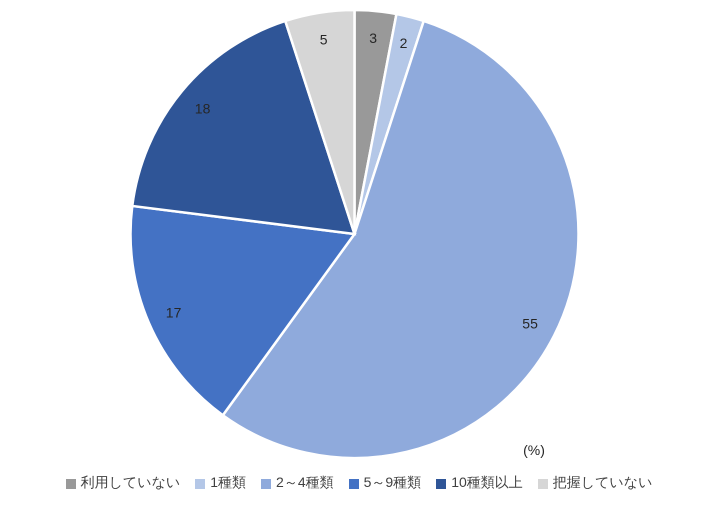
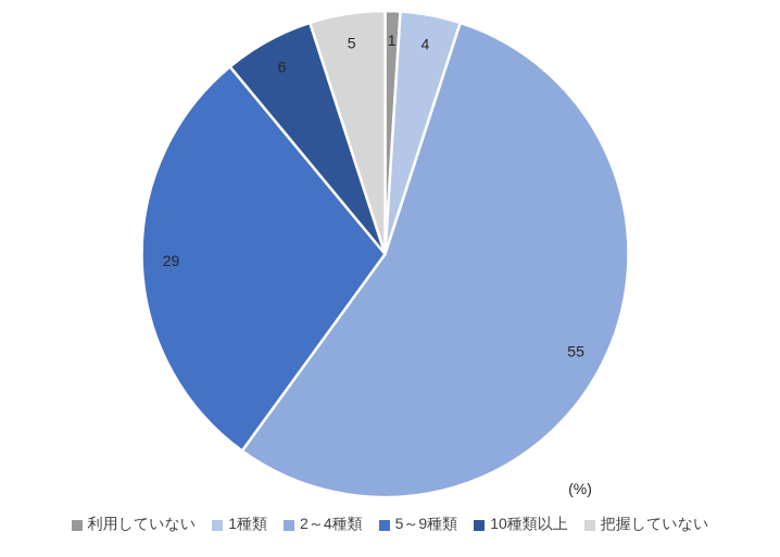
利用していない: 3 -> 1
1種類: 2 -> 4
5～9種類: 17 -> 29
10種類以上: 18 -> 6
